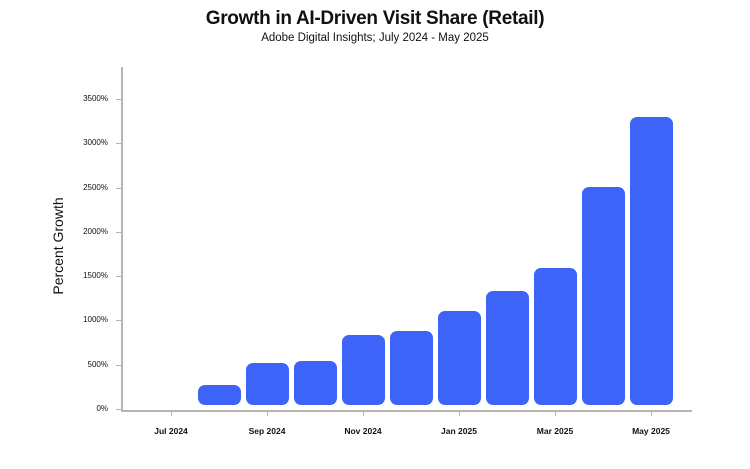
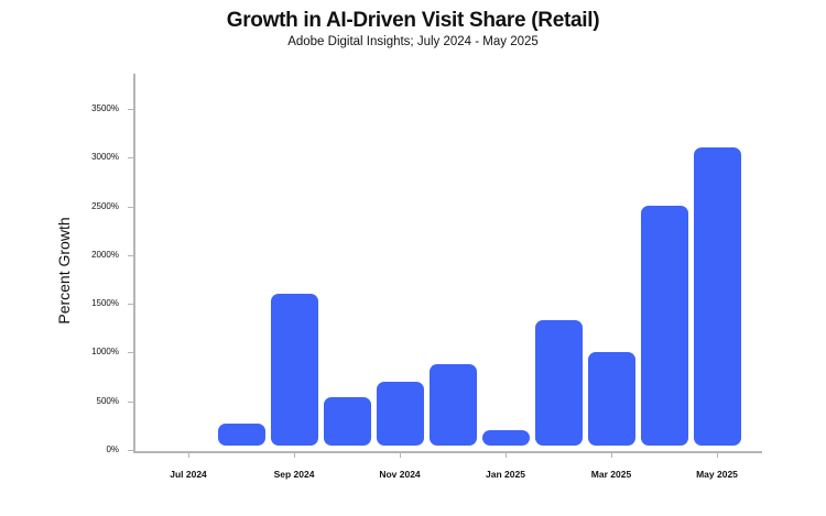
Sep 2024: 500% -> 1600%
Nov 2024: 800% -> 700%
Jan 2025: 1100% -> 200%
Mar 2025: 1600% -> 1000%
May 2025: 3300% -> 3100%
